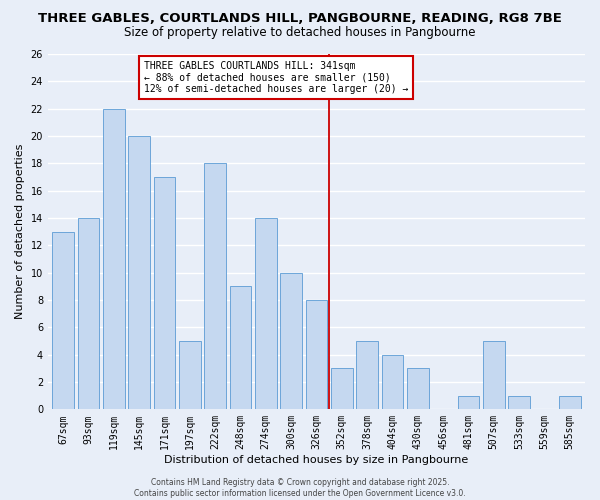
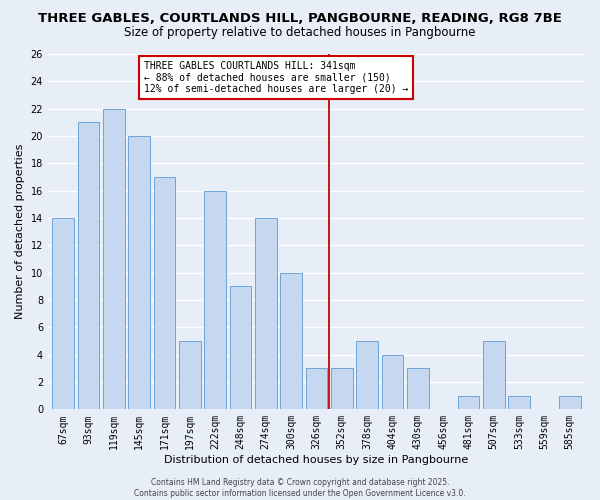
67sqm: 13 -> 14
93sqm: 14 -> 21
222sqm: 18 -> 16
326sqm: 8 -> 3
